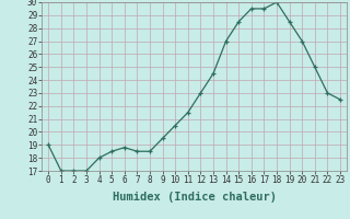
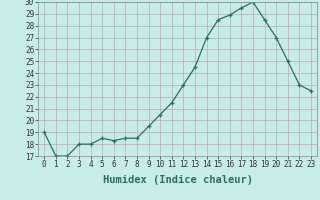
3: 17.0 -> 18.0
6: 18.8 -> 18.3
16: 29.5 -> 28.9
